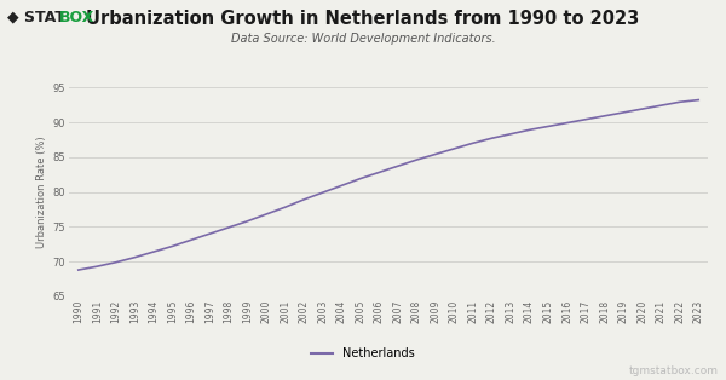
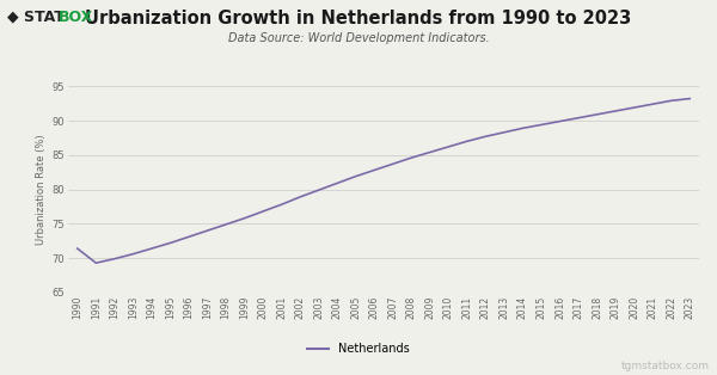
1990: 68.8 -> 71.4
